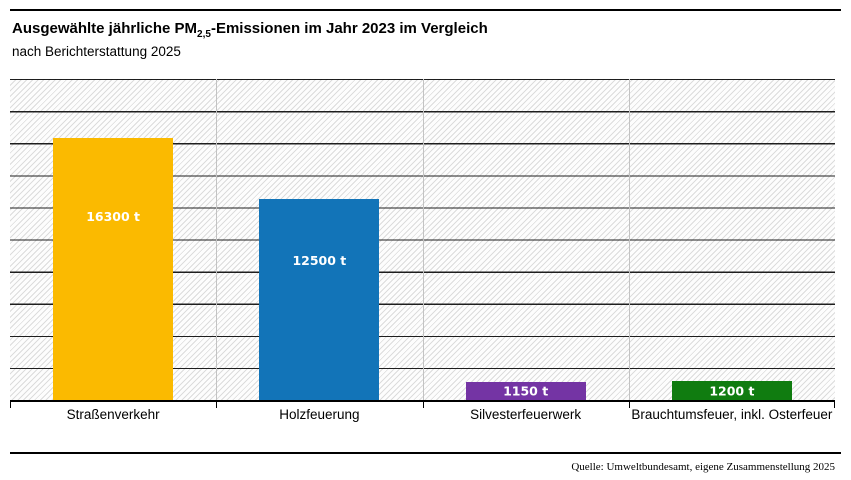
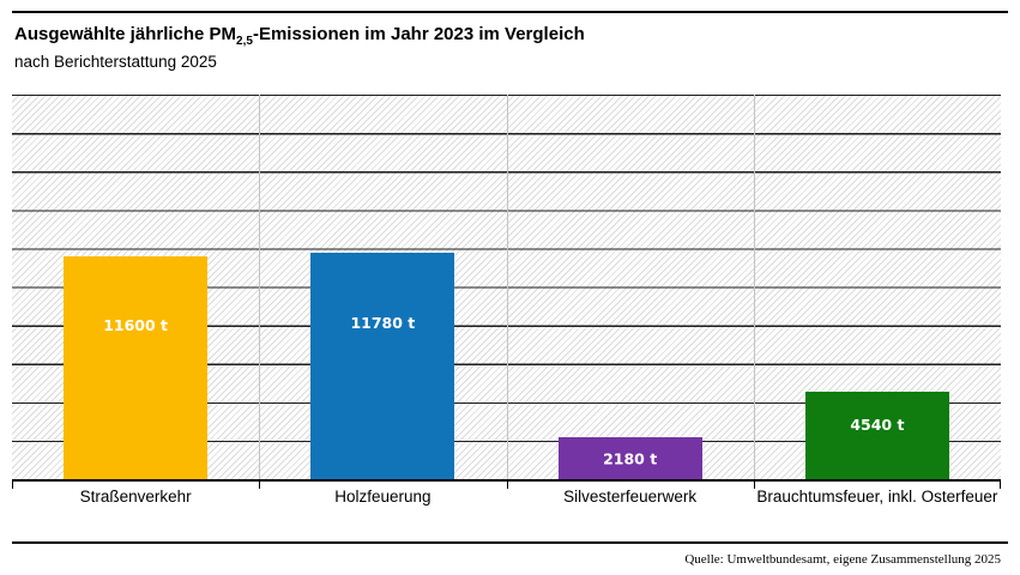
Straßenverkehr: 16300 -> 11600
Holzfeuerung: 12500 -> 11780
Silvesterfeuerwerk: 1150 -> 2180
Brauchtumsfeuer, inkl. Osterfeuer: 1200 -> 4540
